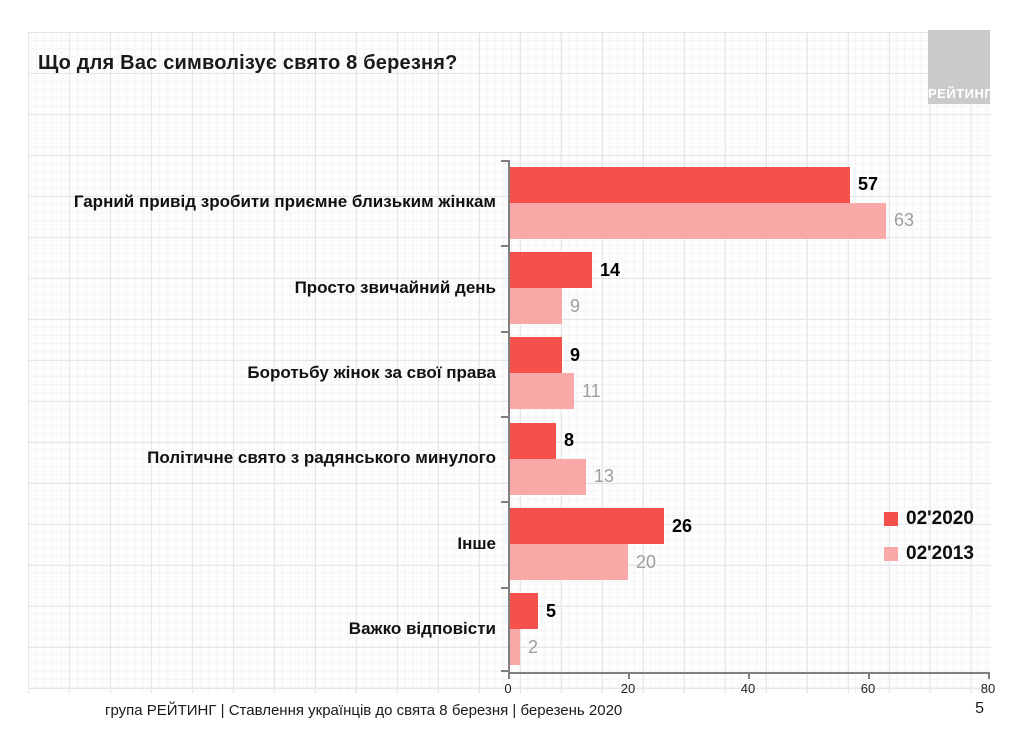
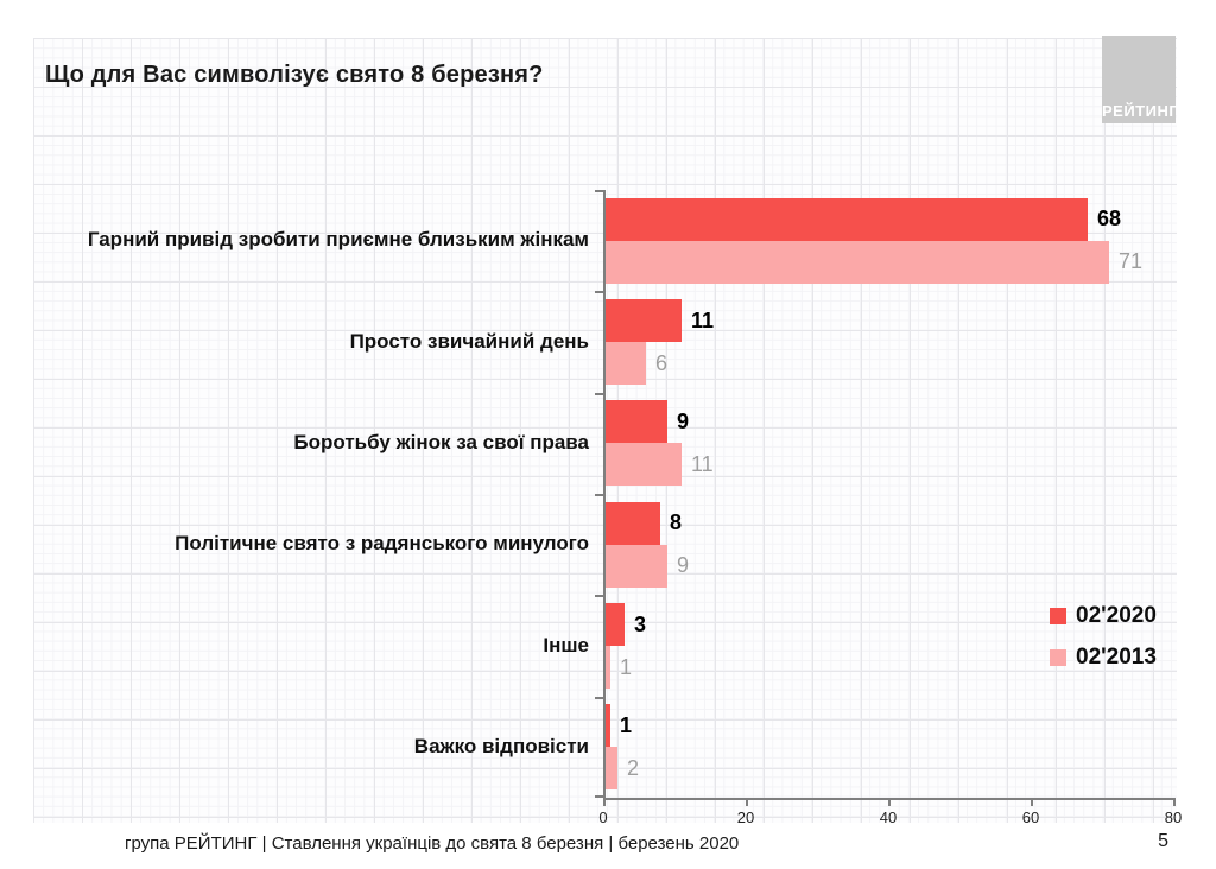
02'2020/Гарний привід зробити приємне близьким жінкам: 57 -> 68
02'2013/Гарний привід зробити приємне близьким жінкам: 63 -> 71
02'2020/Просто звичайний день: 14 -> 11
02'2013/Просто звичайний день: 9 -> 6
02'2013/Політичне свято з радянського минулого: 13 -> 9
02'2020/Інше: 26 -> 3
02'2013/Інше: 20 -> 1
02'2020/Важко відповісти: 5 -> 1
